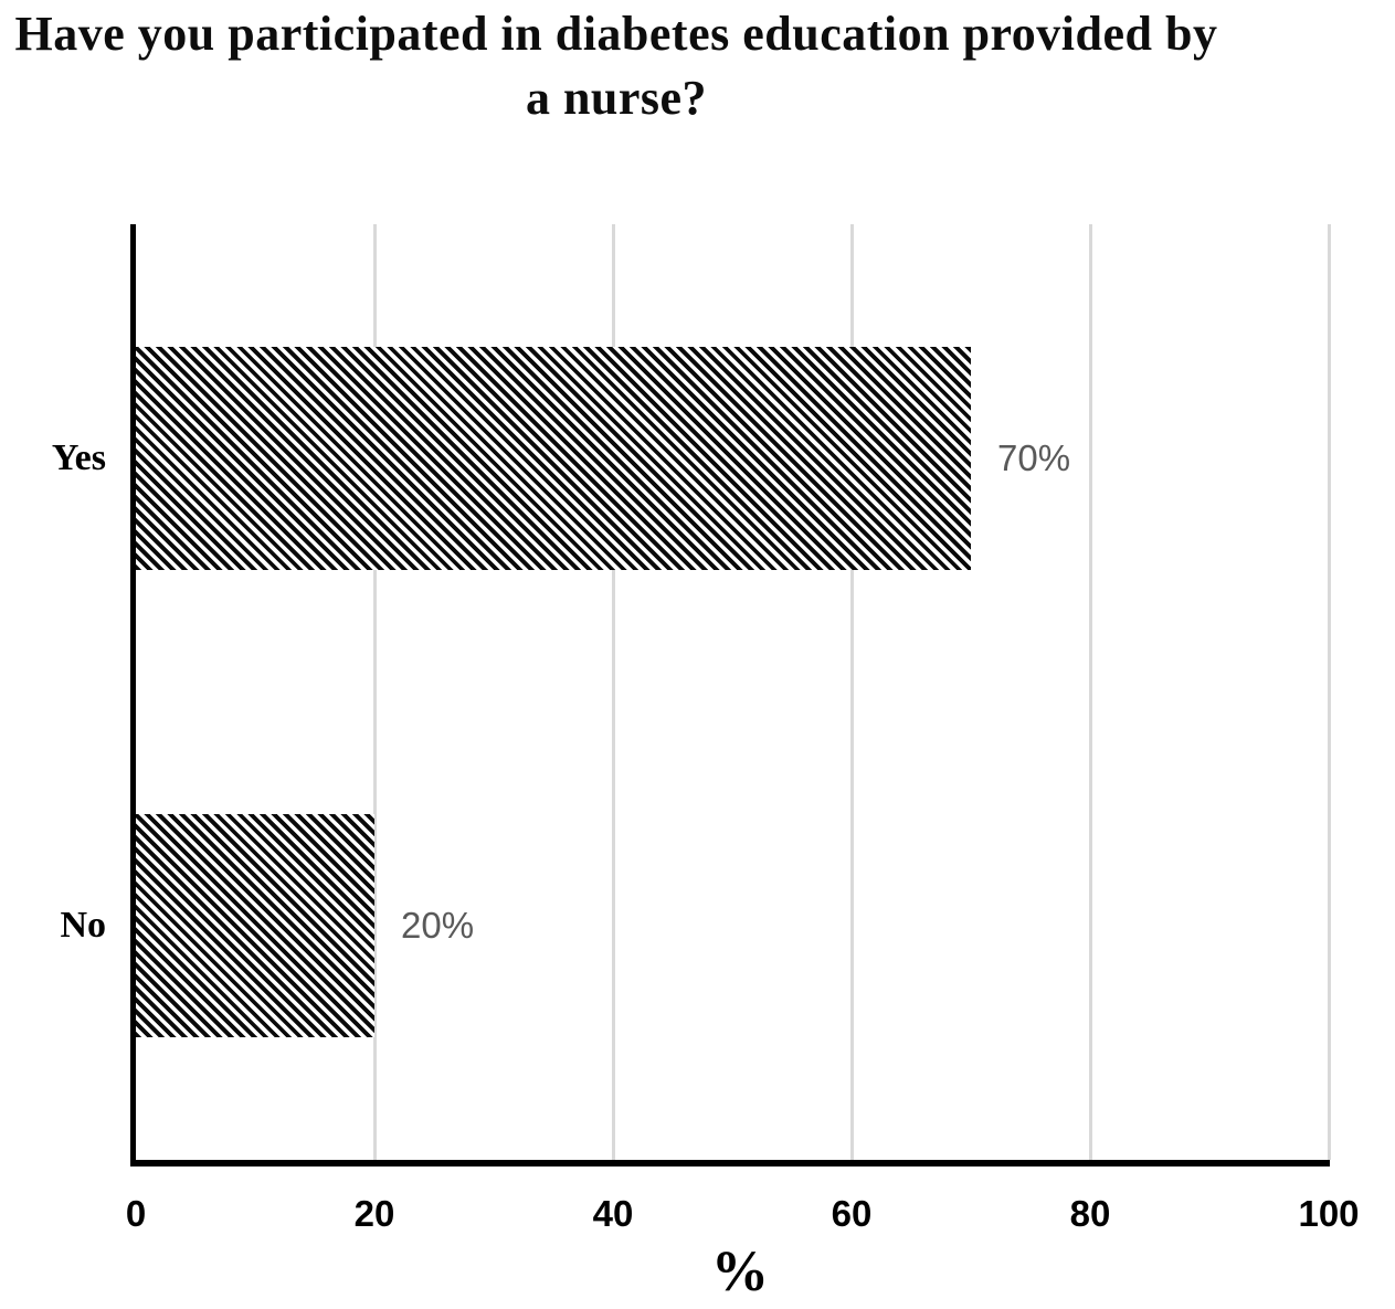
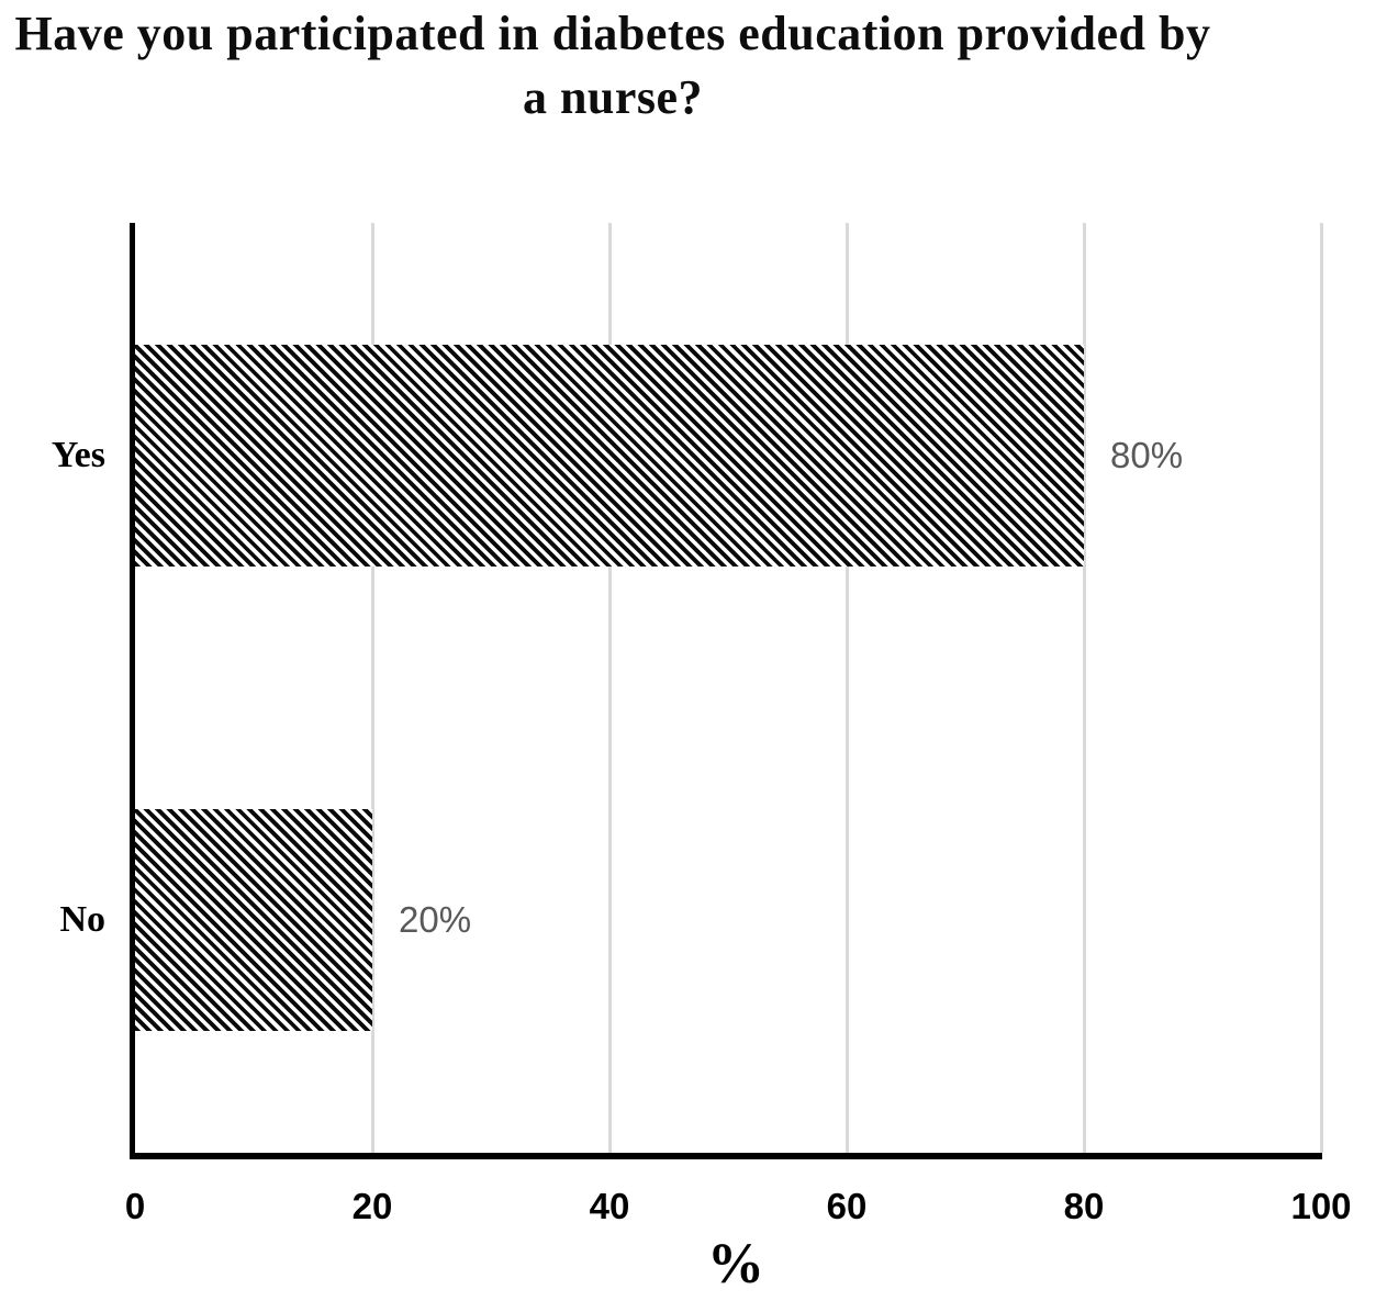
Yes: 70% -> 80%
